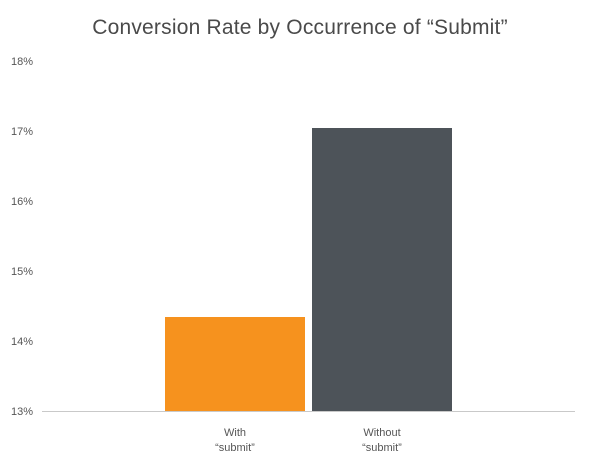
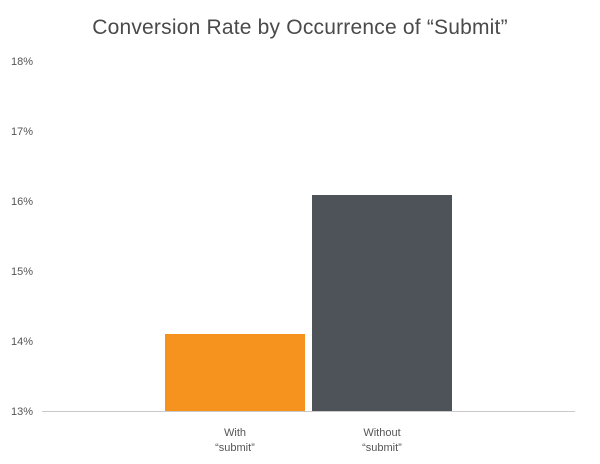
With “submit”: 14.3% -> 14.1%
Without “submit”: 17.1% -> 16.1%
